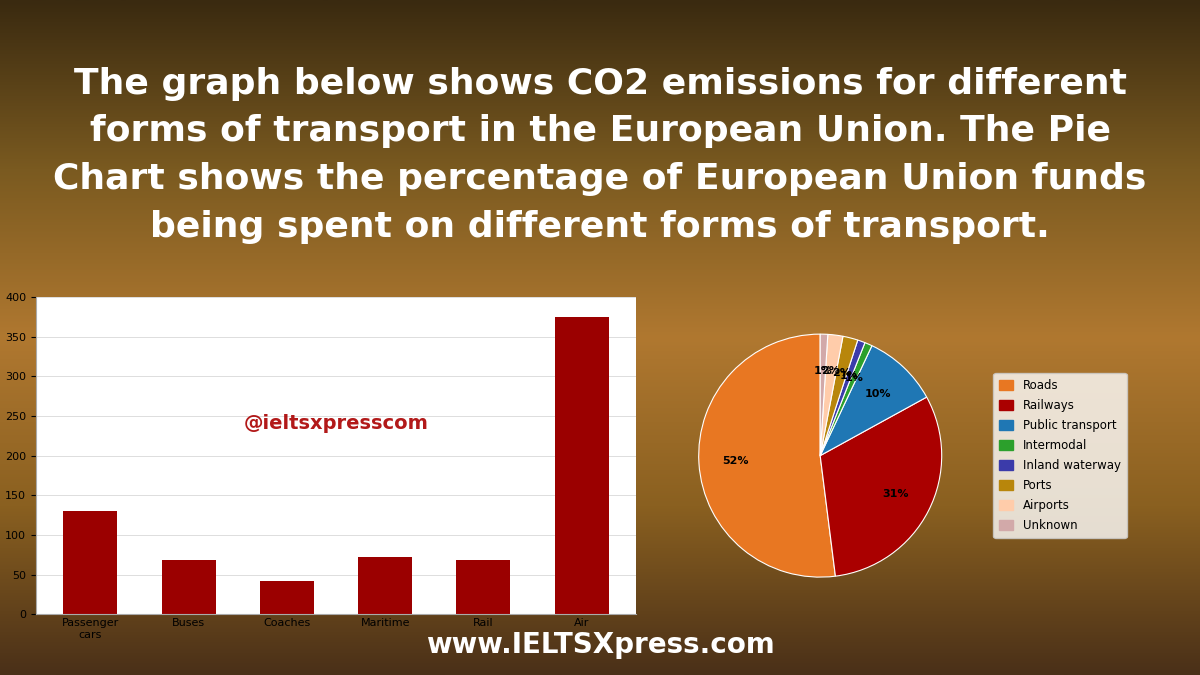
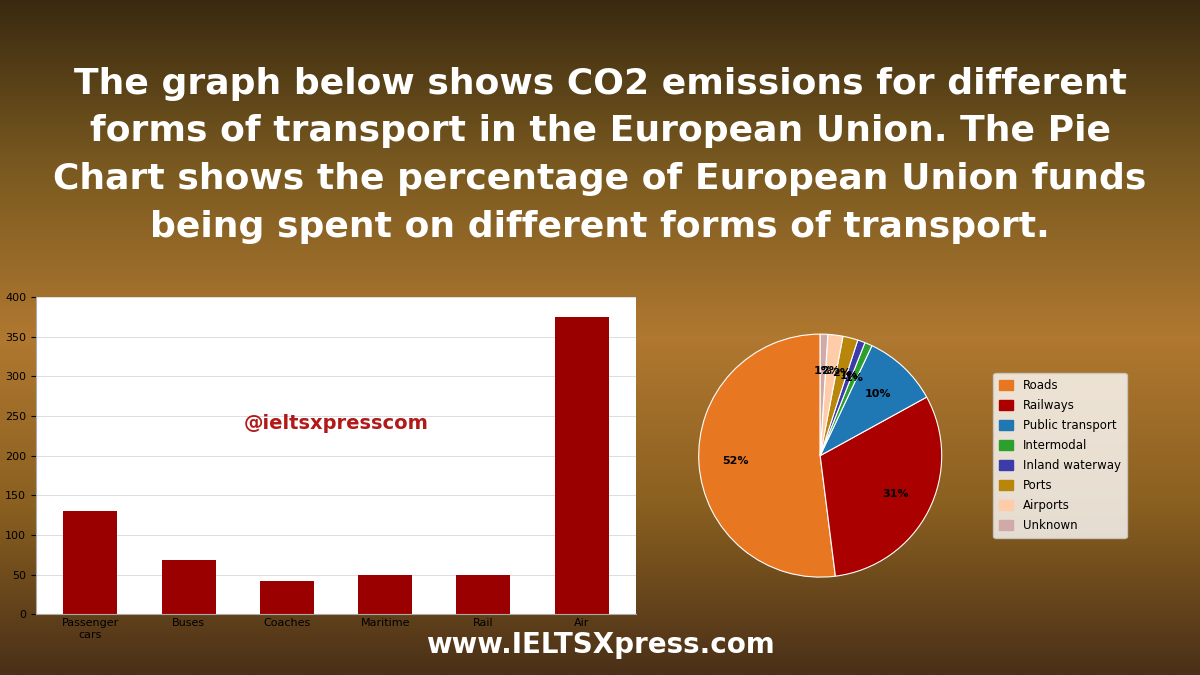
Maritime: 72 -> 50
Rail: 68 -> 50
